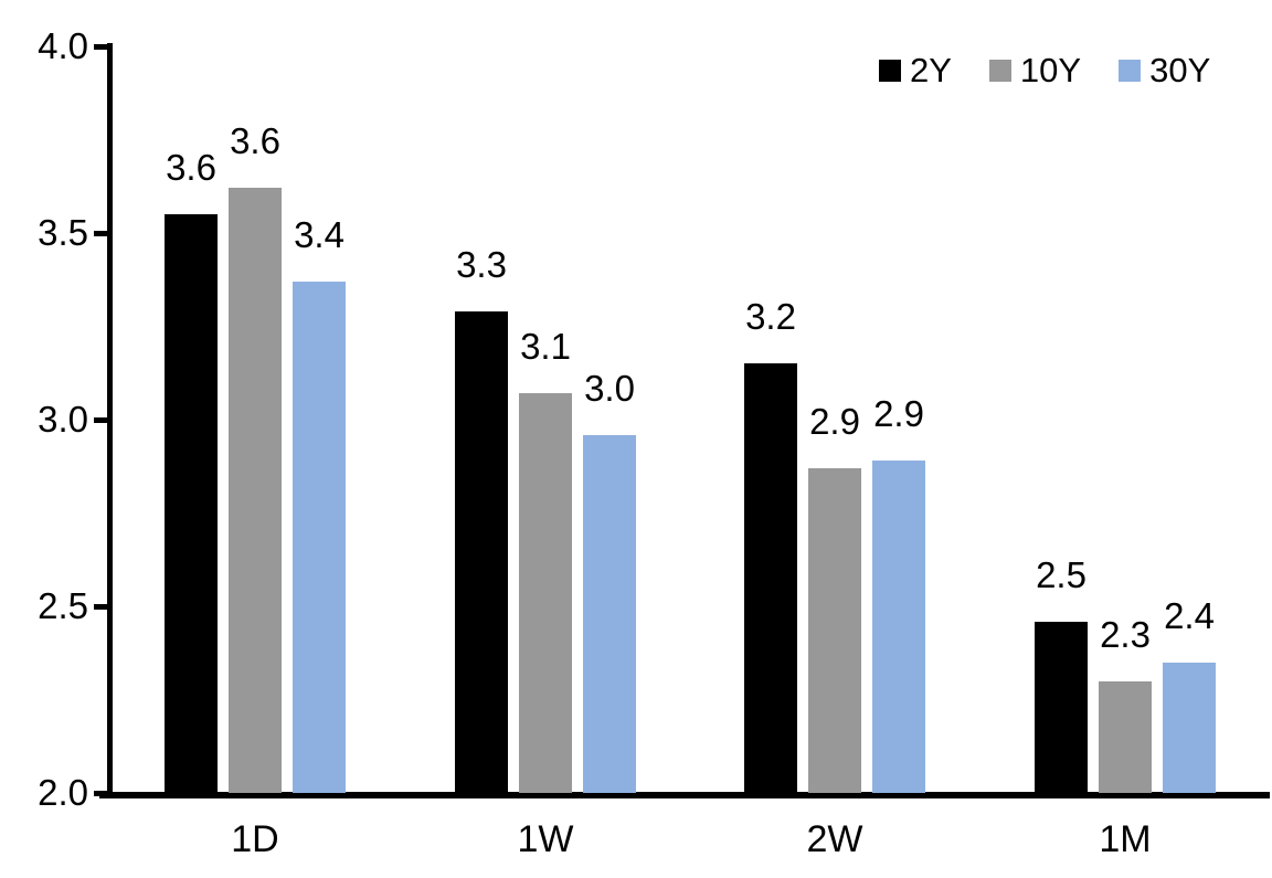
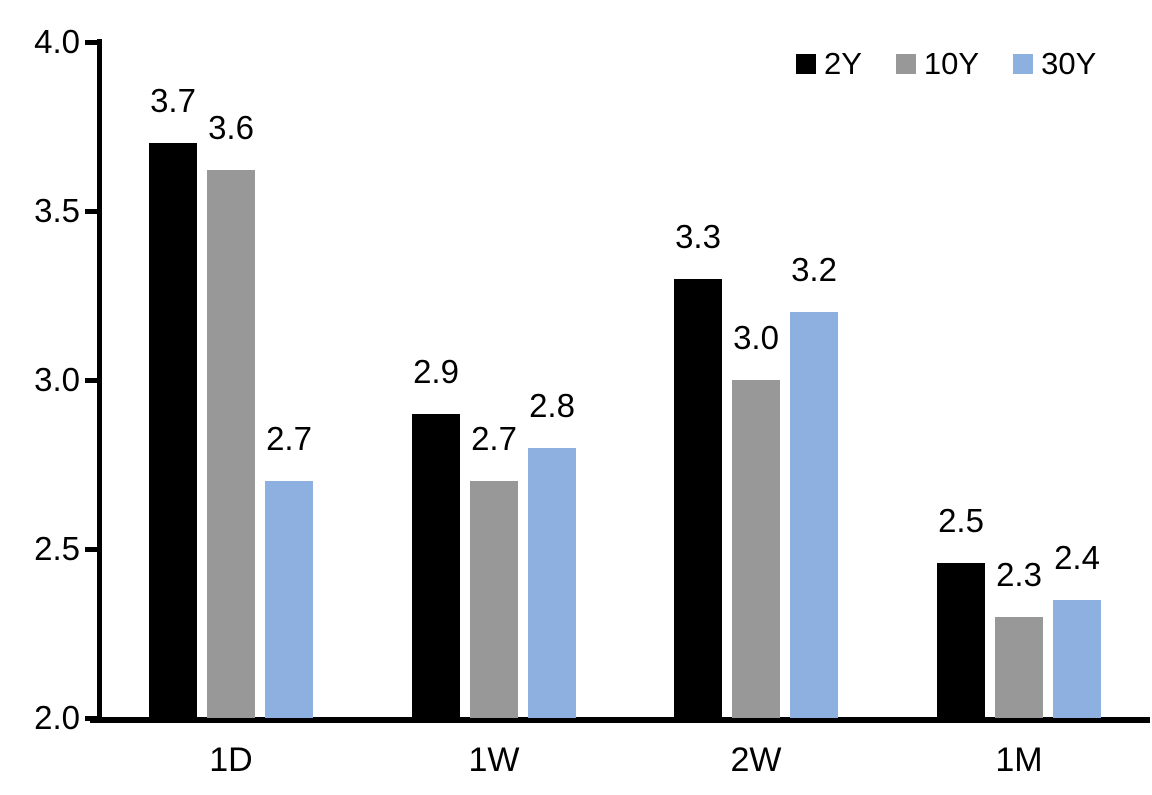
2Y/1D: 3.6 -> 3.7
30Y/1D: 3.4 -> 2.7
2Y/1W: 3.3 -> 2.9
10Y/1W: 3.1 -> 2.7
30Y/1W: 3.0 -> 2.8
2Y/2W: 3.2 -> 3.3
10Y/2W: 2.9 -> 3.0
30Y/2W: 2.9 -> 3.2
